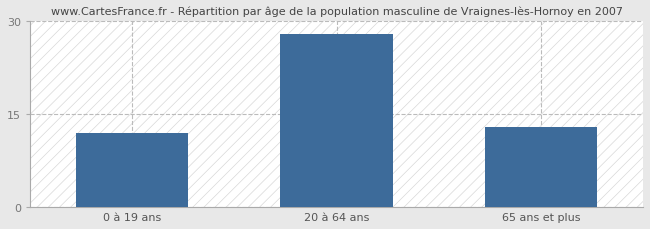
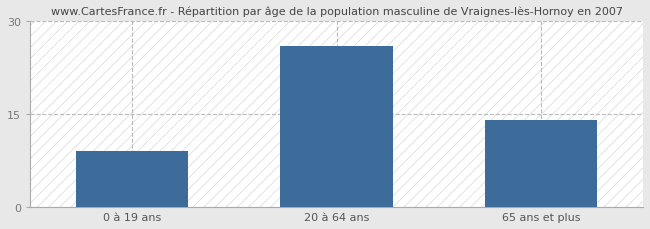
0 à 19 ans: 12 -> 9
20 à 64 ans: 28 -> 26
65 ans et plus: 13 -> 14
